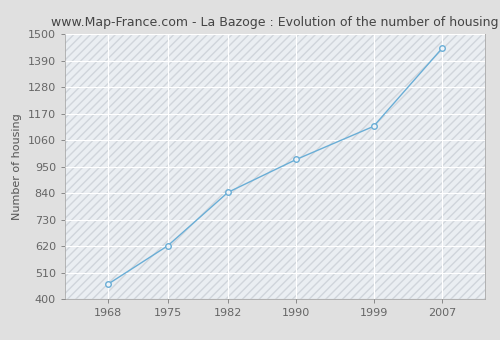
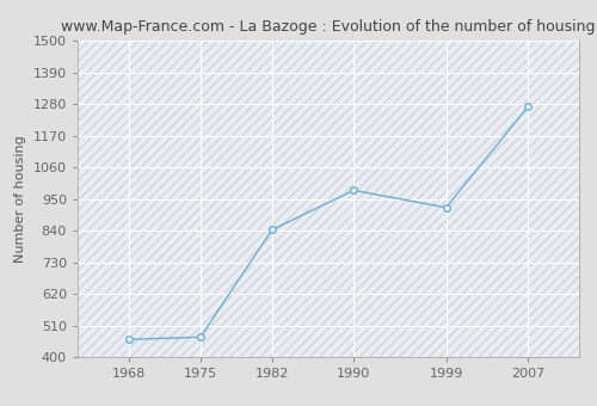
1975: 622 -> 470
1999: 1117 -> 920
2007: 1441 -> 1270
